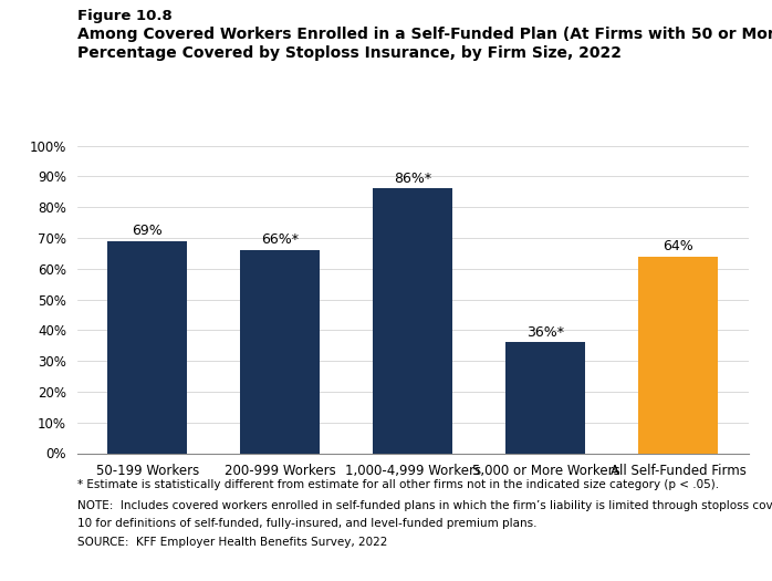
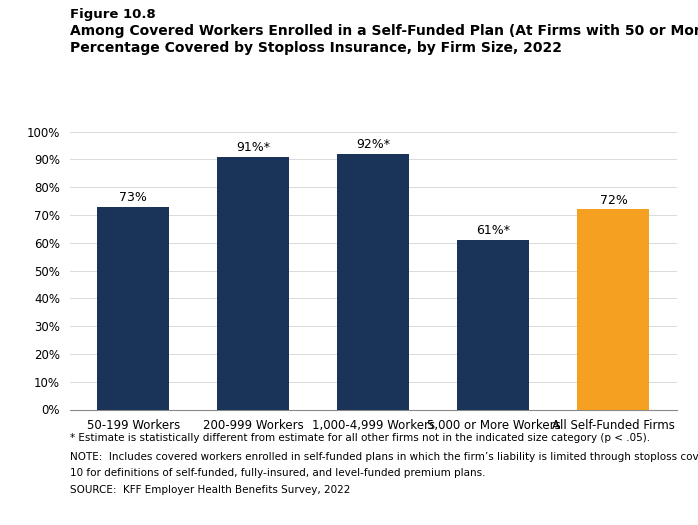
50-199 Workers: 69% -> 73%
200-999 Workers: 66%* -> 91%*
1,000-4,999 Workers: 86%* -> 92%*
5,000 or More Workers: 36%* -> 61%*
All Self-Funded Firms: 64% -> 72%
